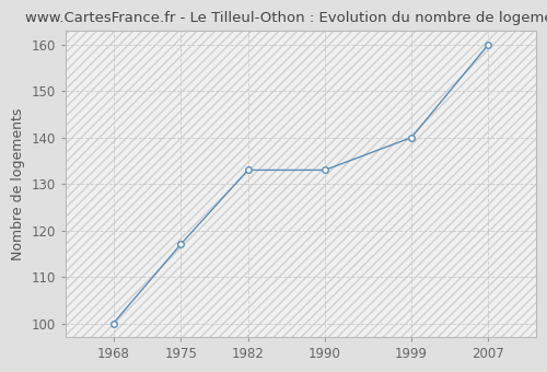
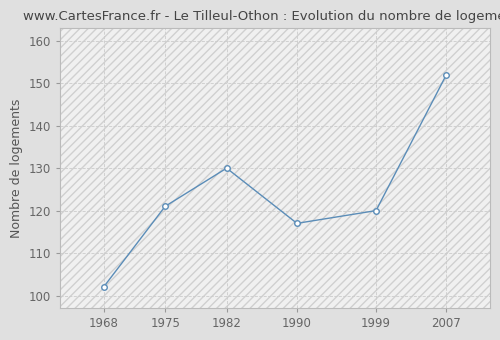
1968: 100 -> 102
1975: 117 -> 121
1982: 133 -> 130
1990: 133 -> 117
1999: 140 -> 120
2007: 160 -> 152
